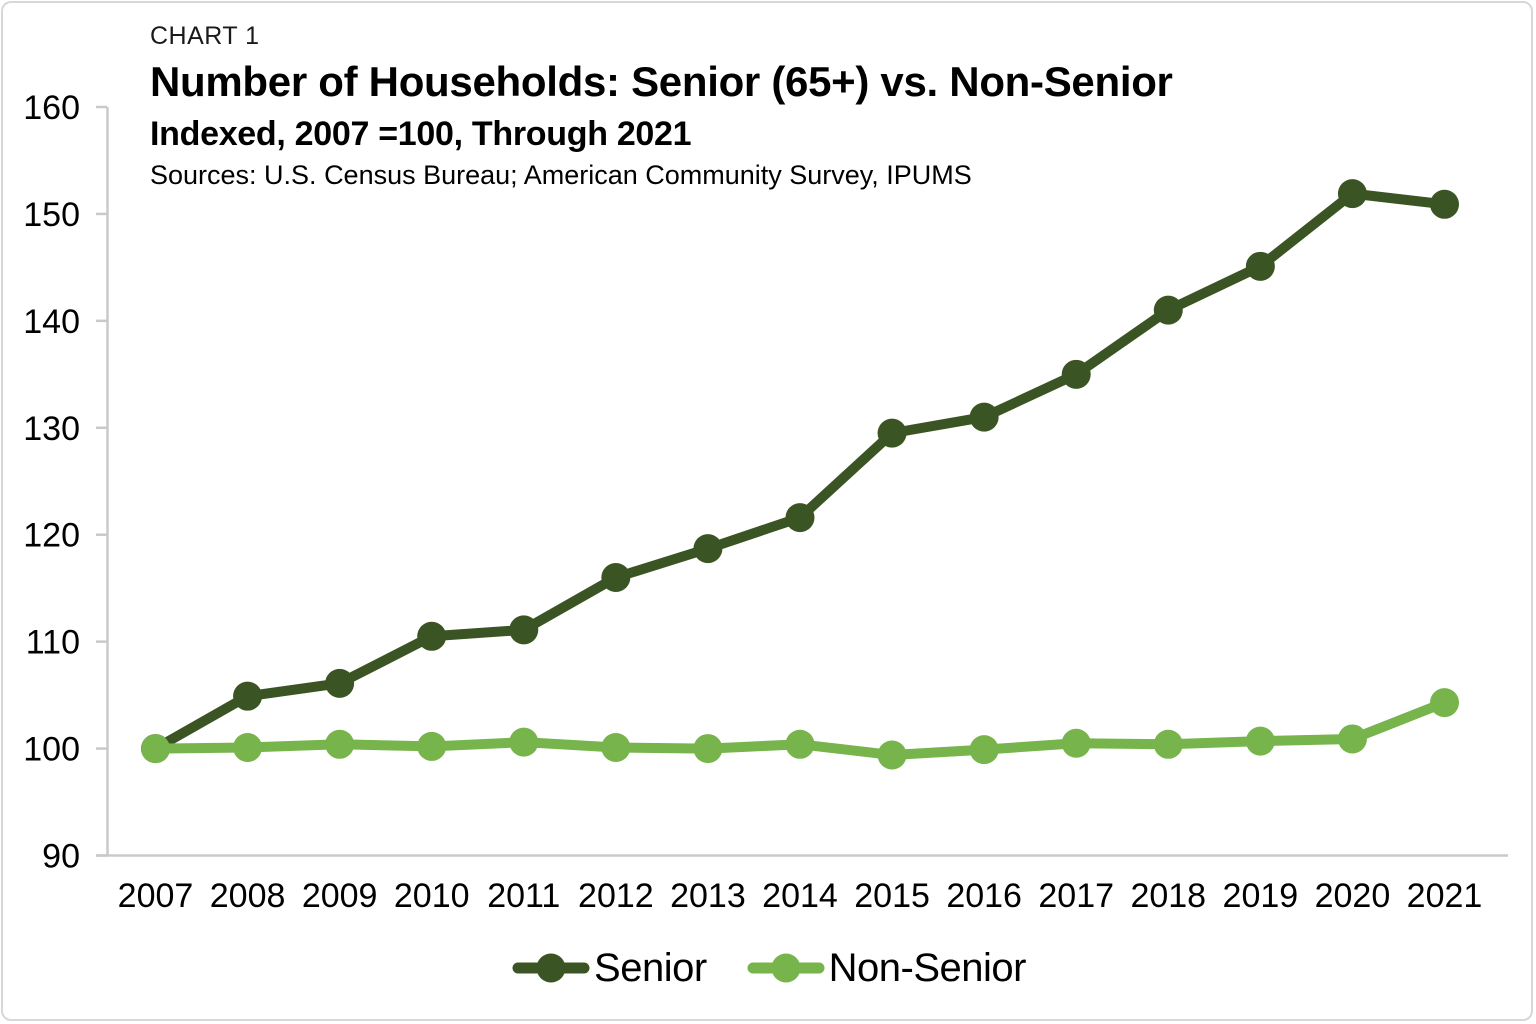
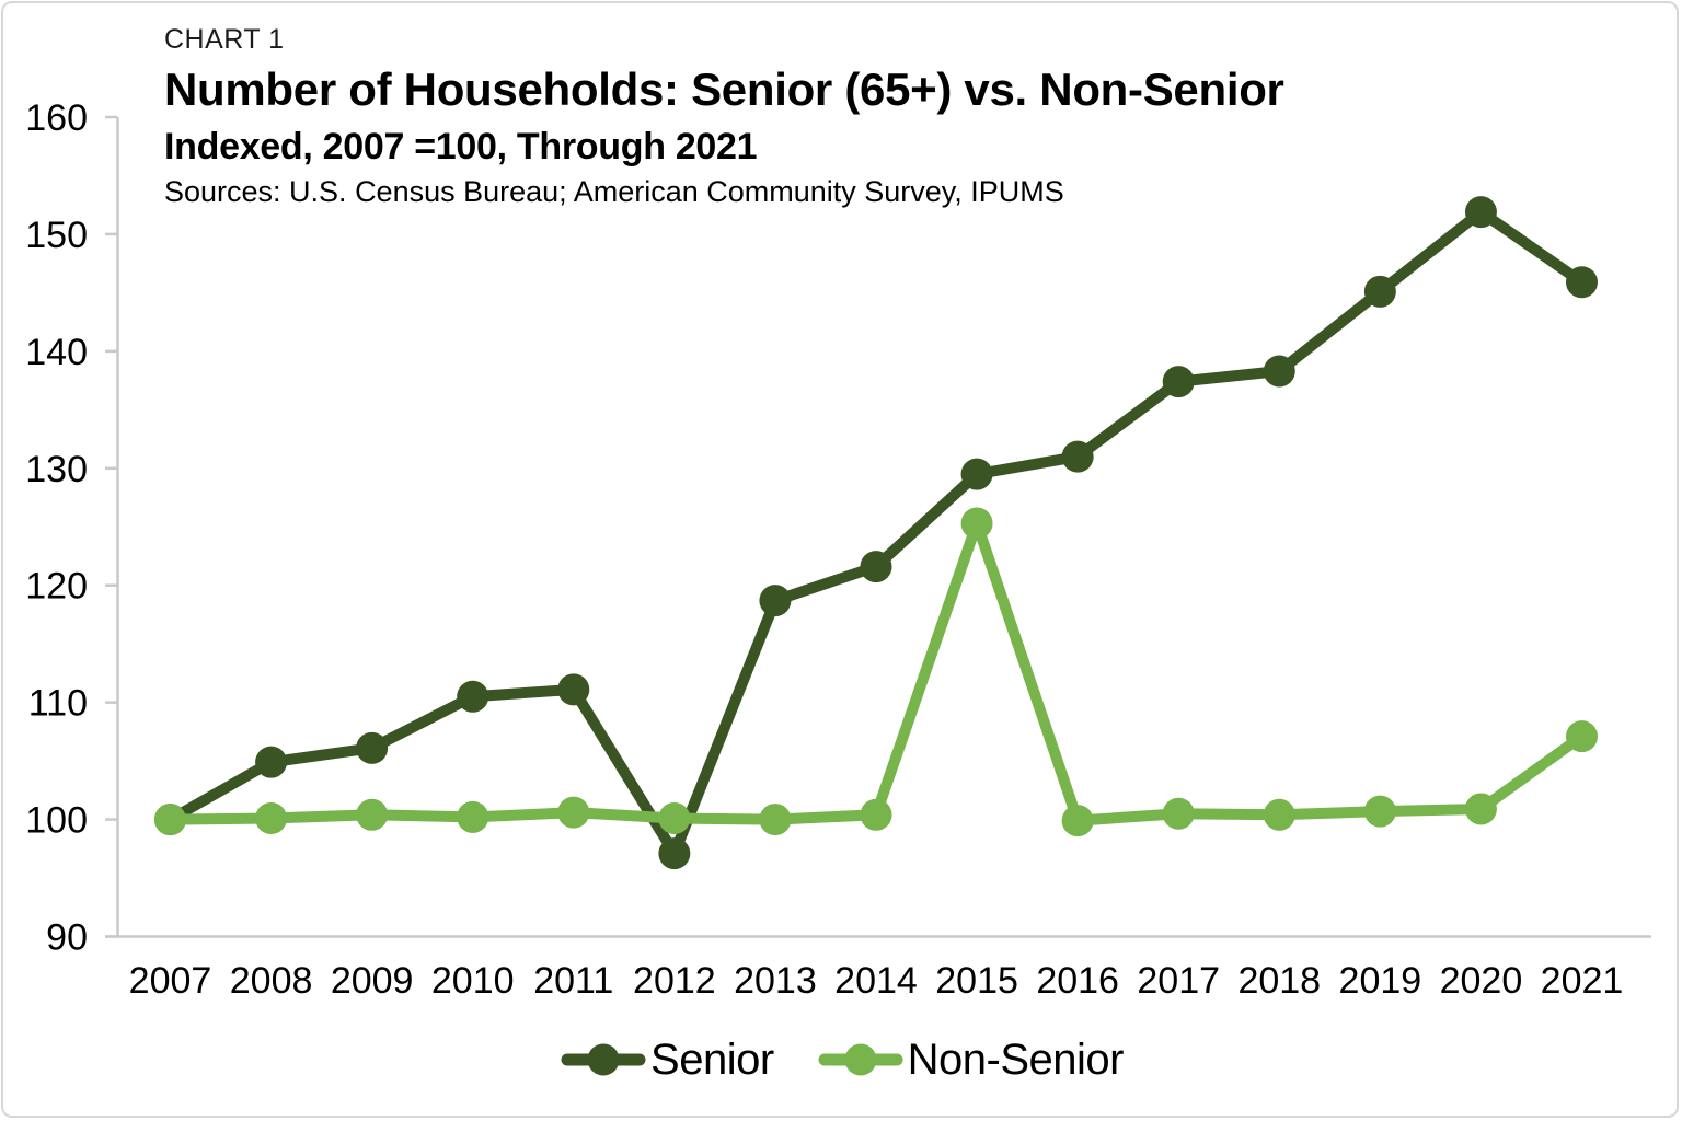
Senior/2012: 116.0 -> 97.1
Non-Senior/2015: 99.4 -> 125.3
Senior/2017: 135.0 -> 137.4
Senior/2018: 141.0 -> 138.3
Senior/2021: 150.9 -> 145.9
Non-Senior/2021: 104.3 -> 107.1
